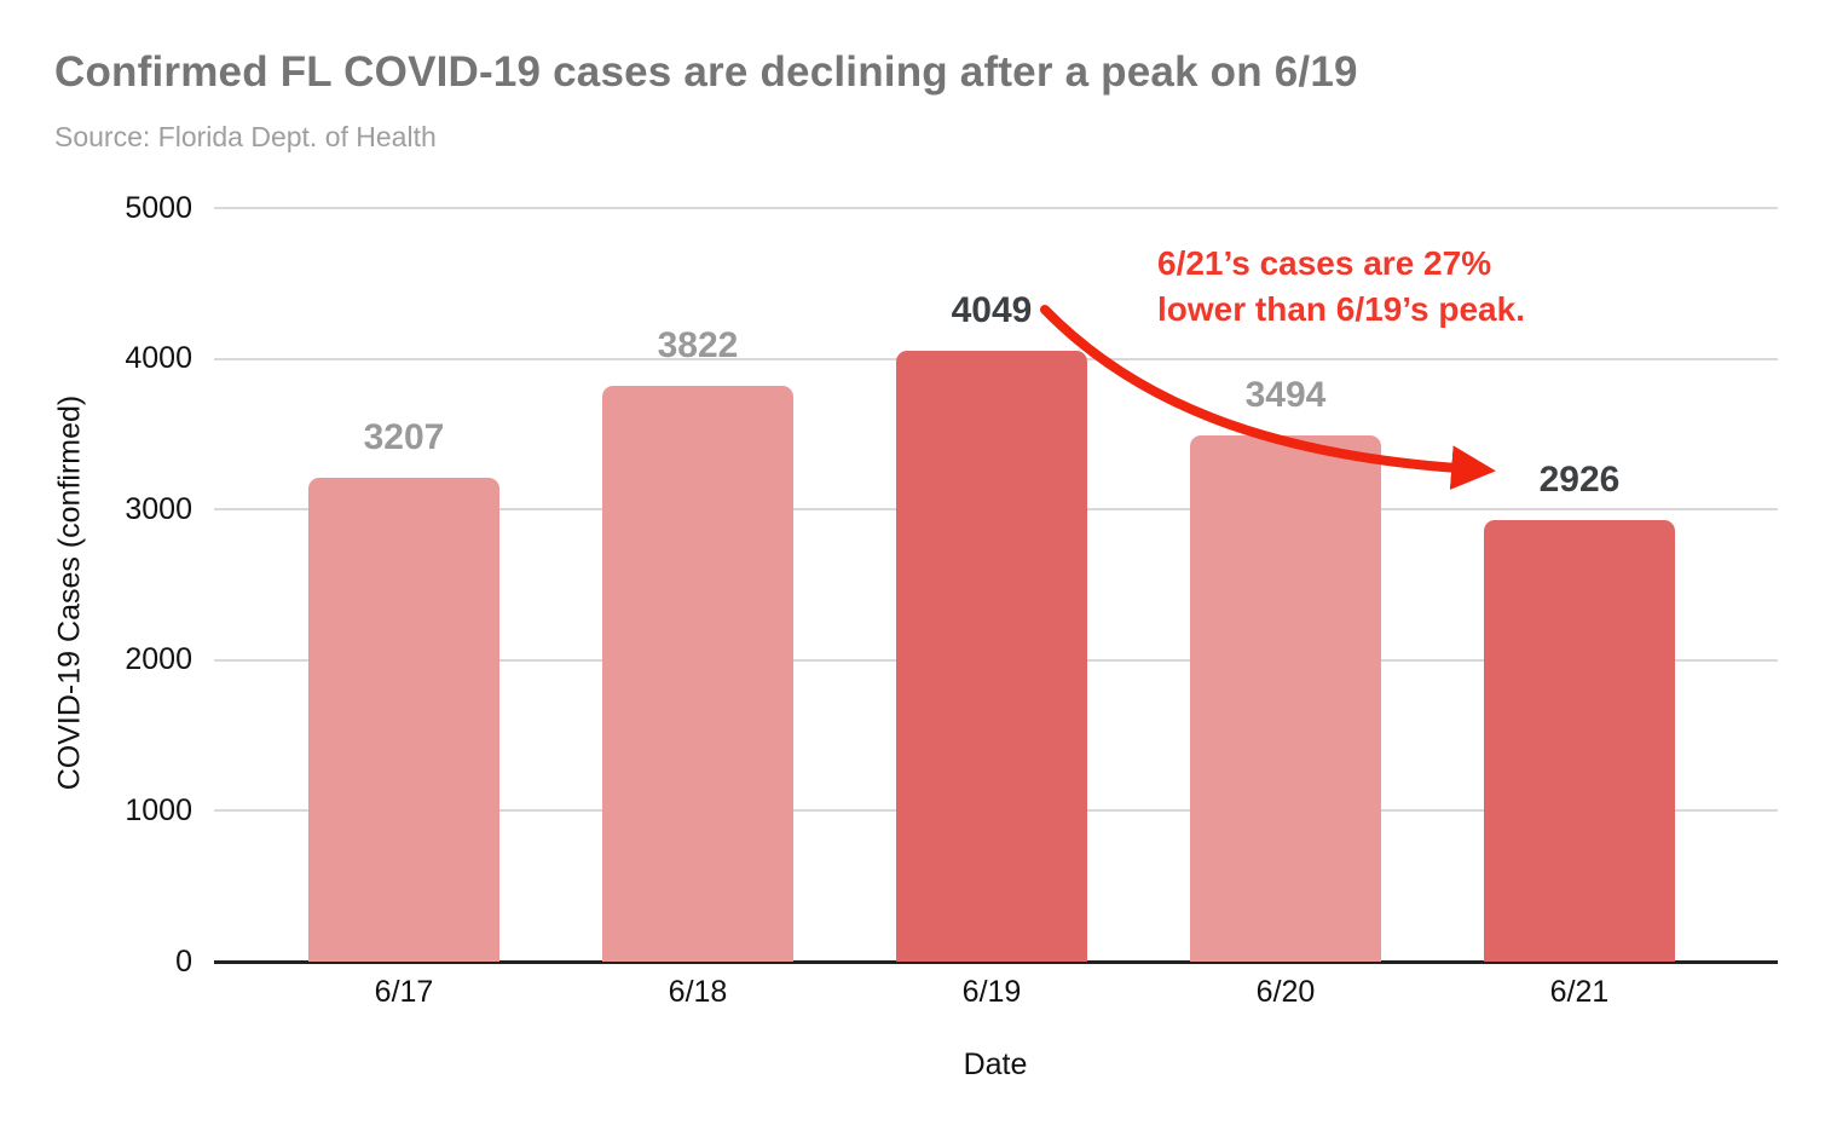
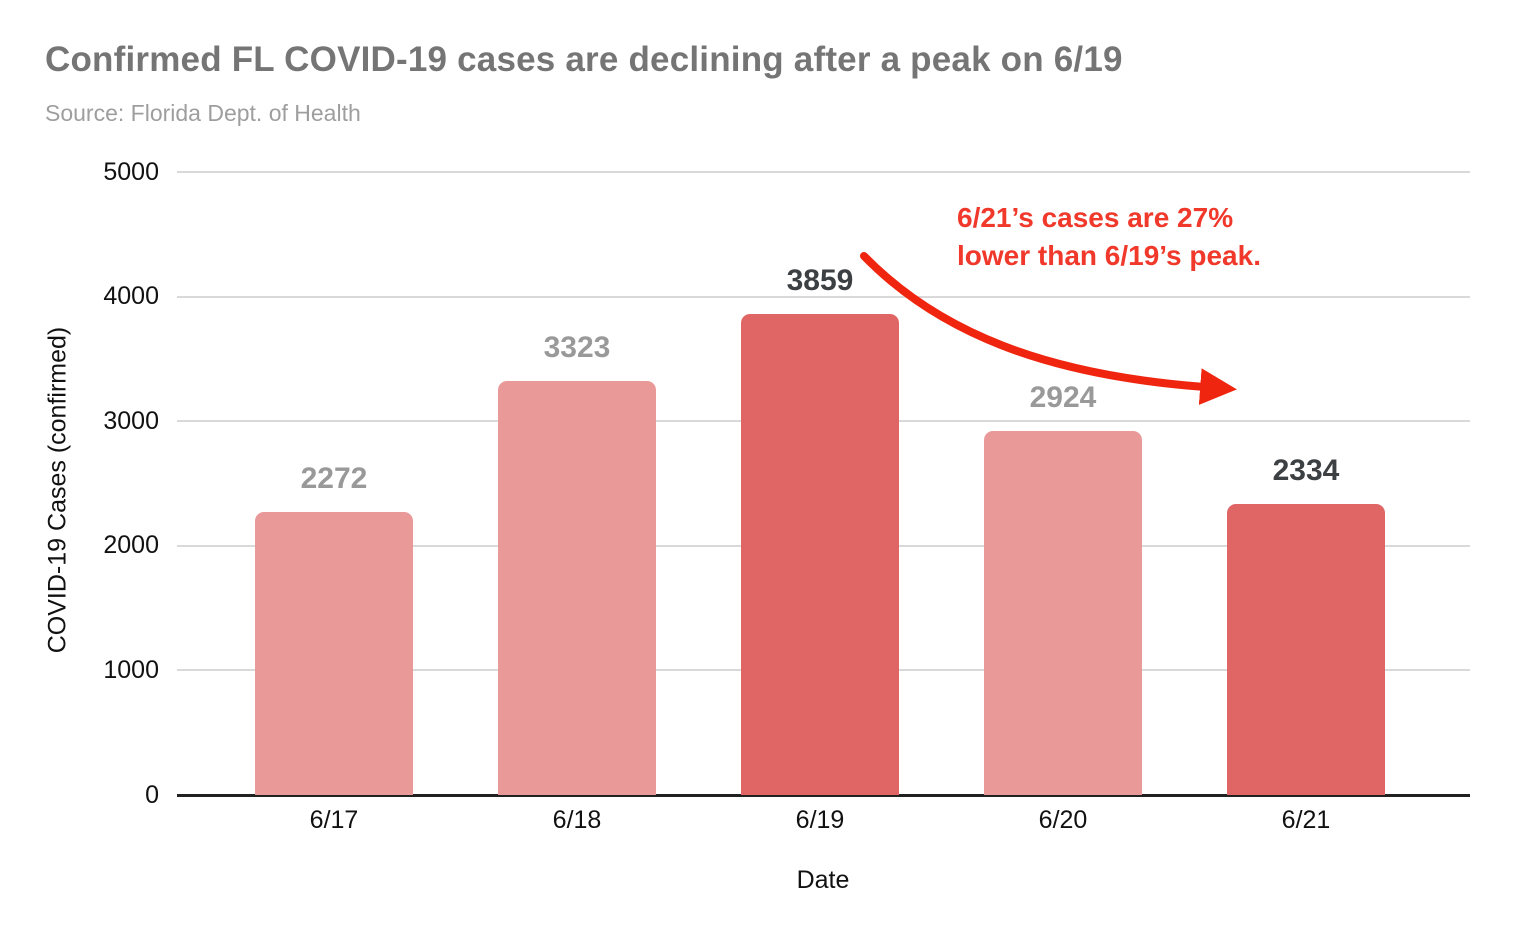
6/17: 3207 -> 2272
6/18: 3822 -> 3323
6/19: 4049 -> 3859
6/20: 3494 -> 2924
6/21: 2926 -> 2334
